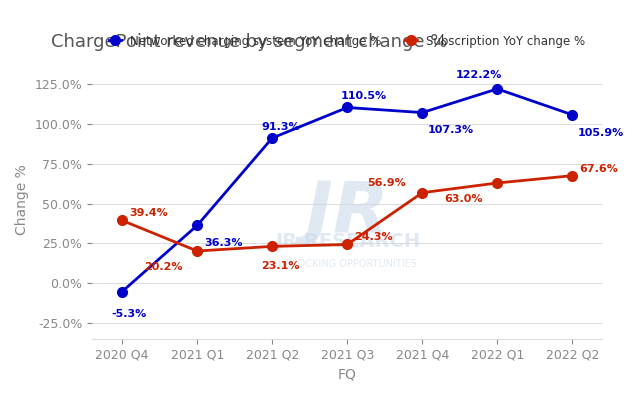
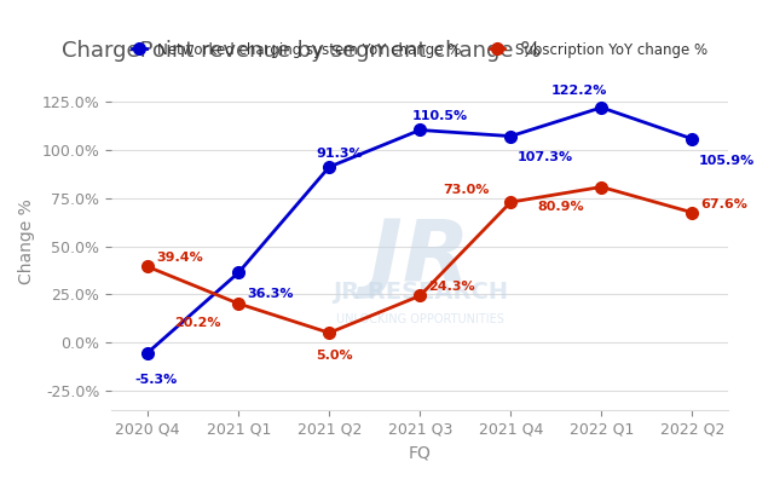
Subscription YoY change %/2021 Q2: 23% -> 5%
Subscription YoY change %/2021 Q4: 57% -> 73%
Subscription YoY change %/2022 Q1: 63.0% -> 80.9%
